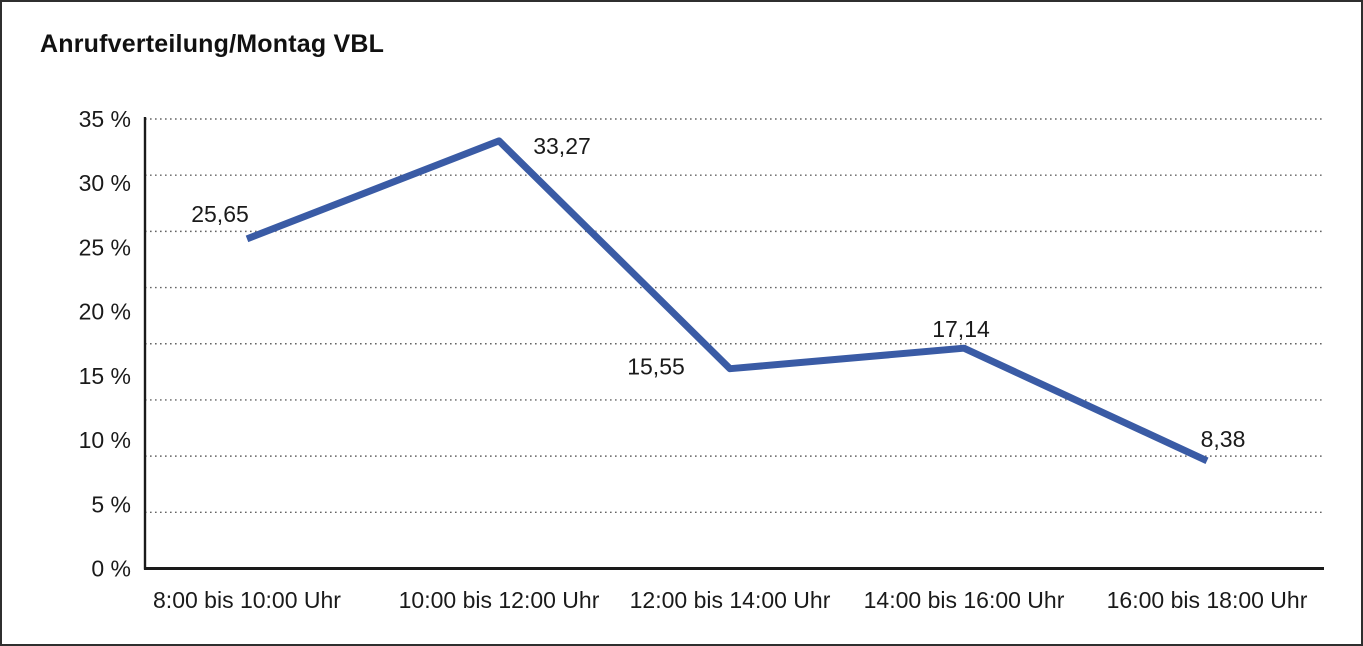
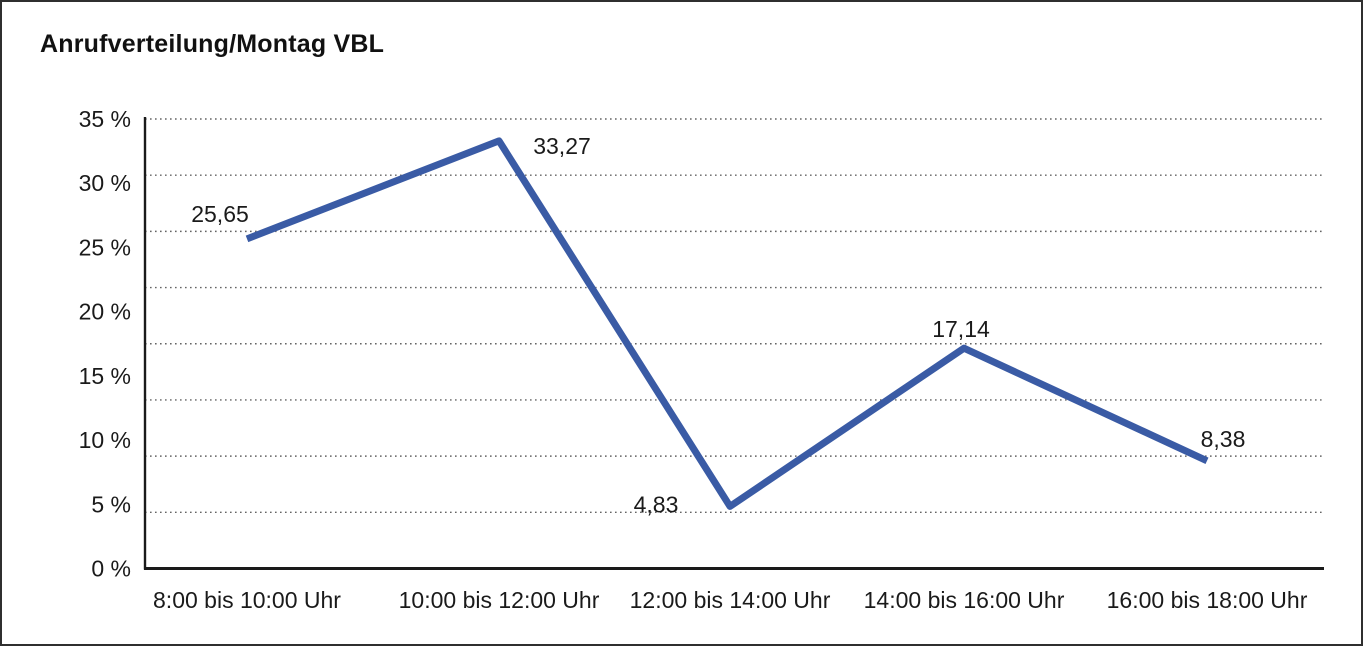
12:00 bis 14:00 Uhr: 15,55 -> 4,83
